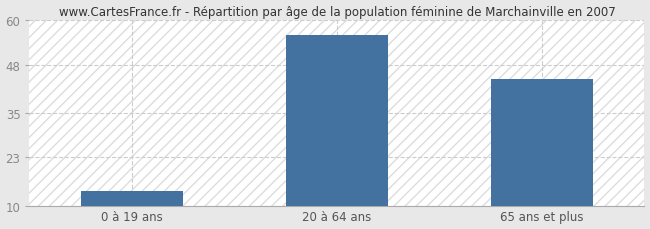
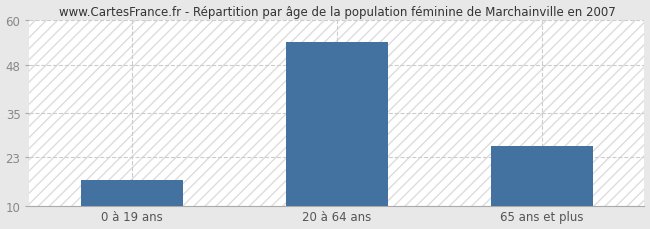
0 à 19 ans: 14 -> 17
20 à 64 ans: 56 -> 54
65 ans et plus: 44 -> 26
